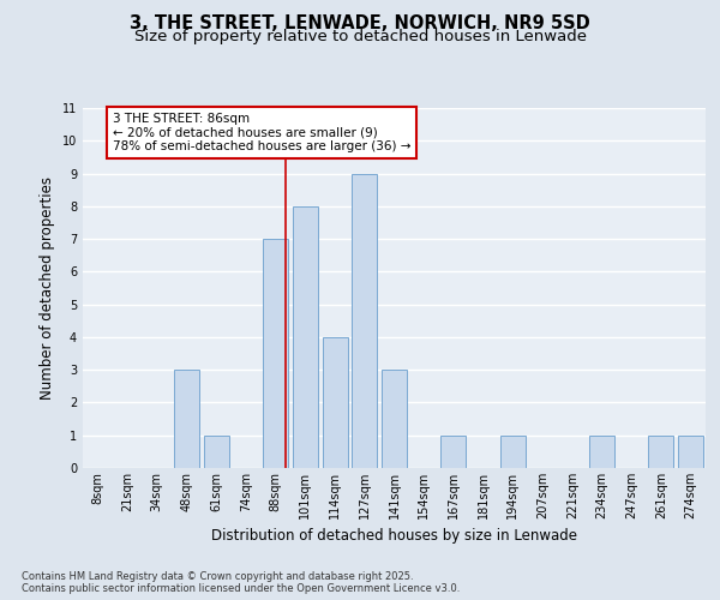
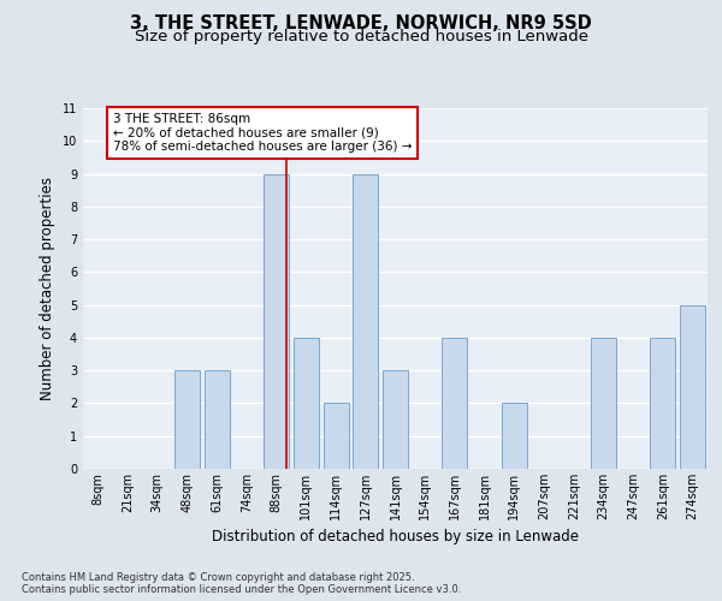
61sqm: 1 -> 3
88sqm: 7 -> 9
101sqm: 8 -> 4
114sqm: 4 -> 2
167sqm: 1 -> 4
194sqm: 1 -> 2
234sqm: 1 -> 4
261sqm: 1 -> 4
274sqm: 1 -> 5
